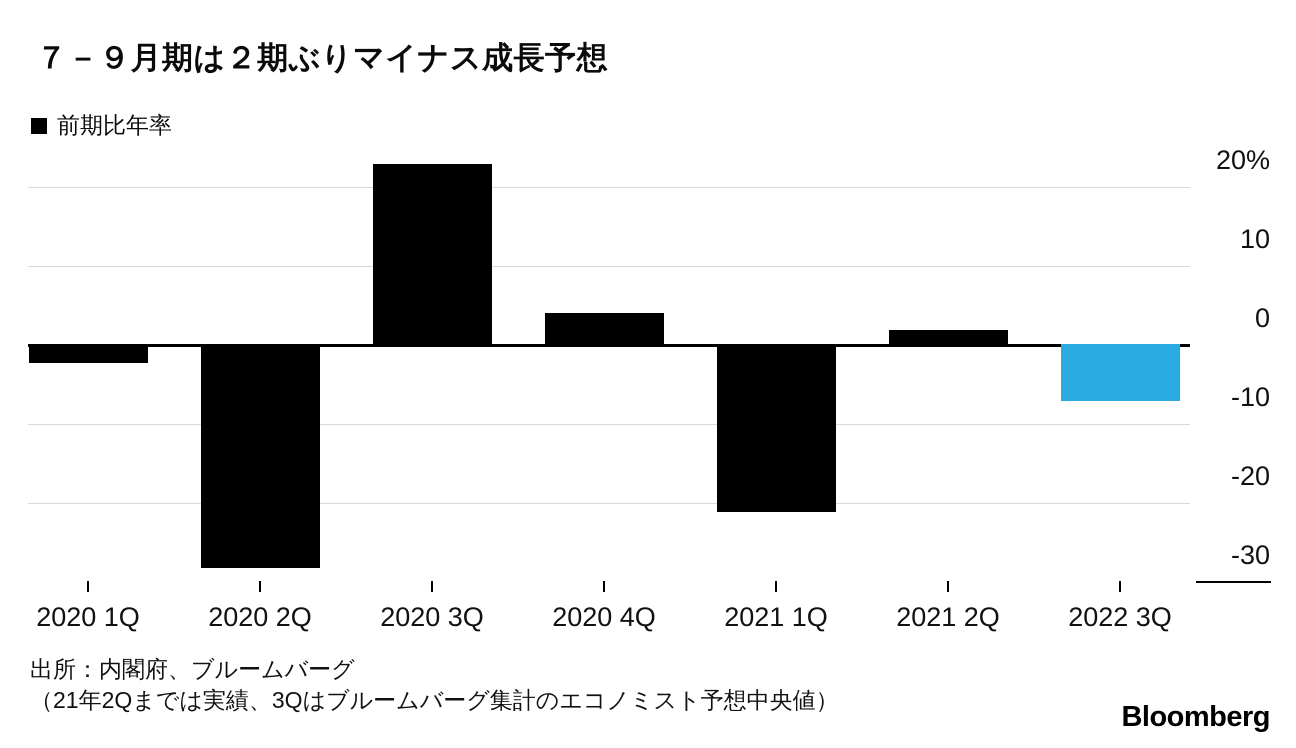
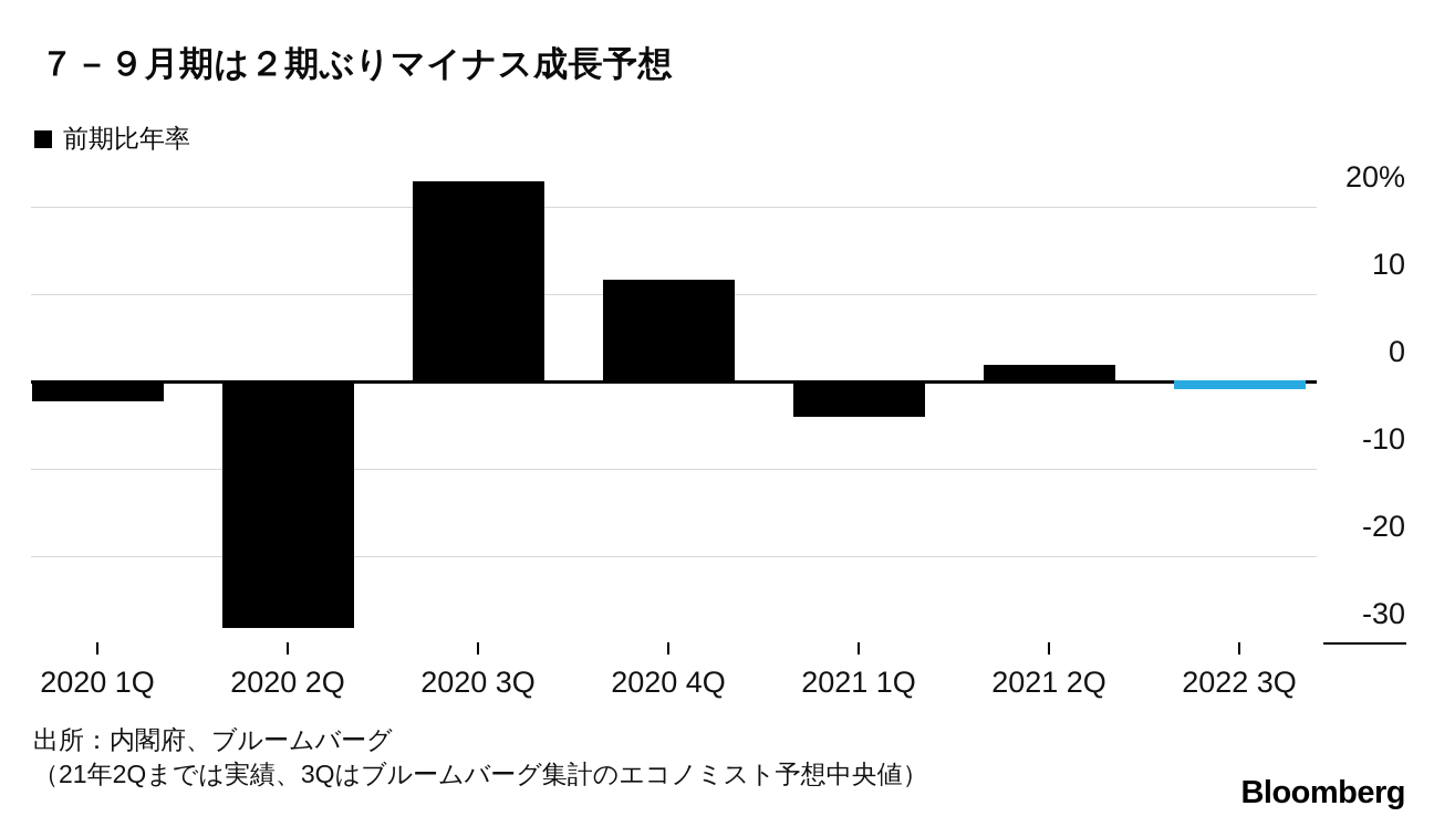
2020 4Q: 4% -> 12%
2021 1Q: -21% -> -4%
2022 3Q: -7% -> -1%
